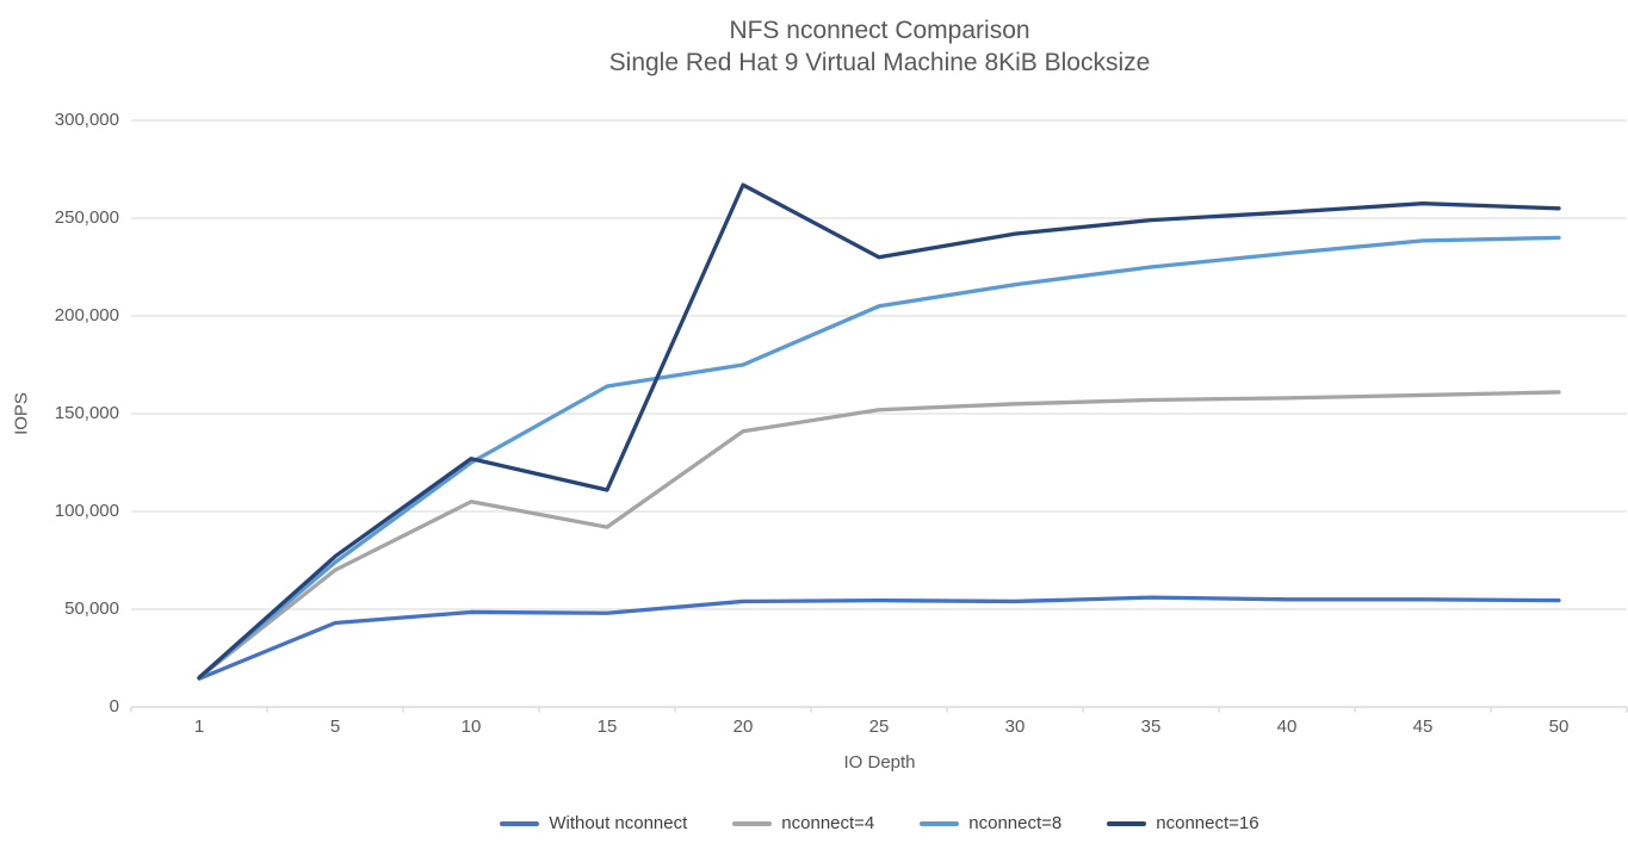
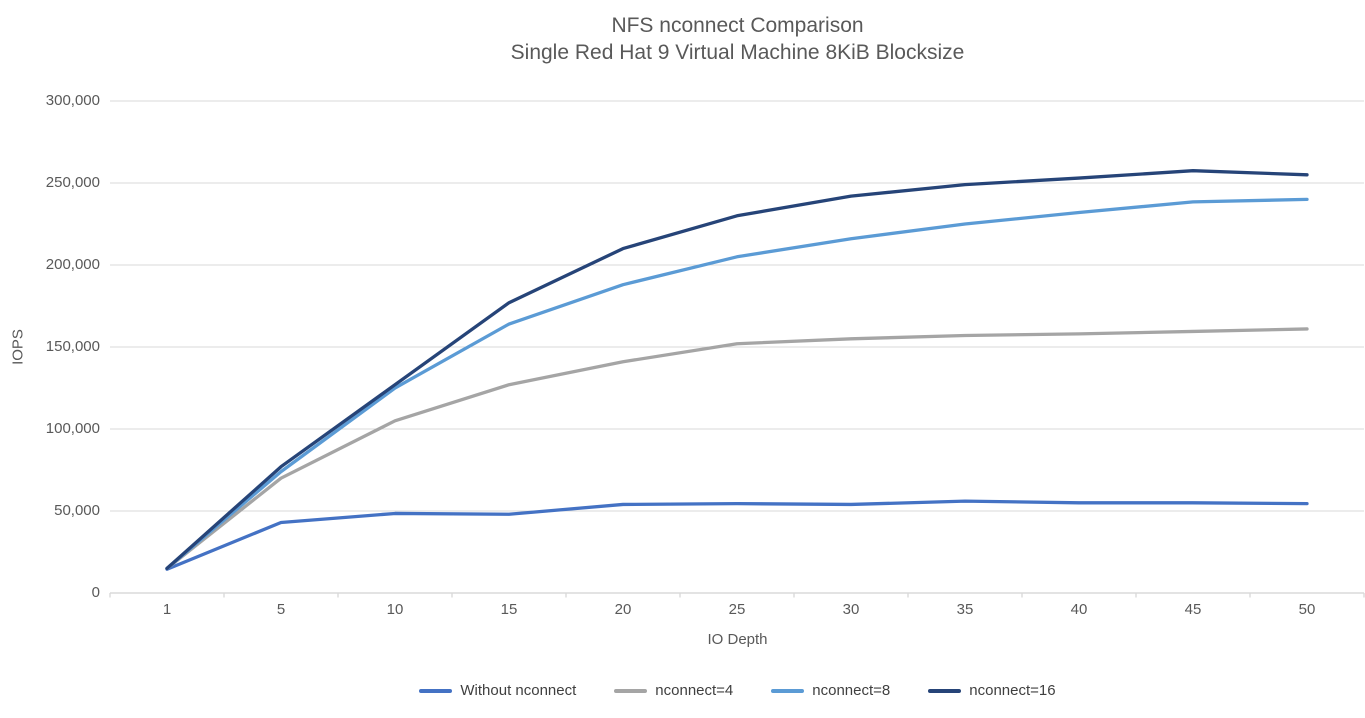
nconnect=4/15: 92000 -> 127000
nconnect=16/15: 111000 -> 177000
nconnect=8/20: 175000 -> 188000
nconnect=16/20: 267000 -> 210000
